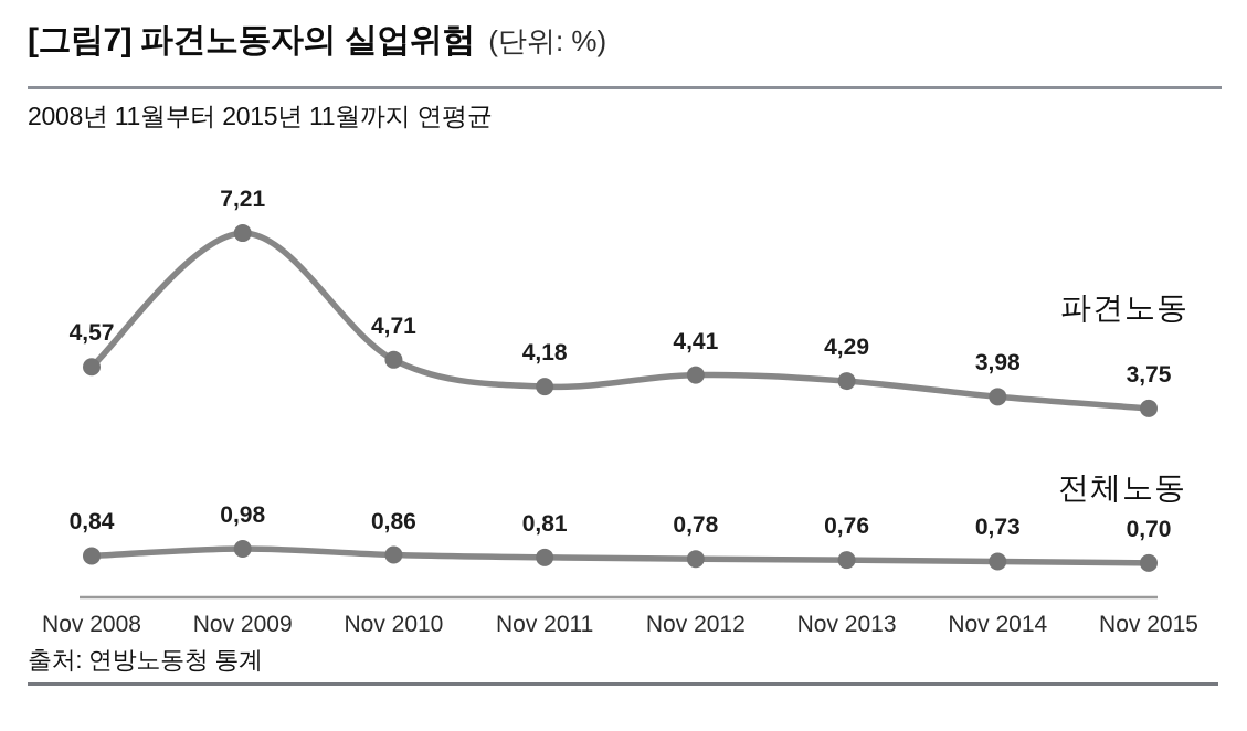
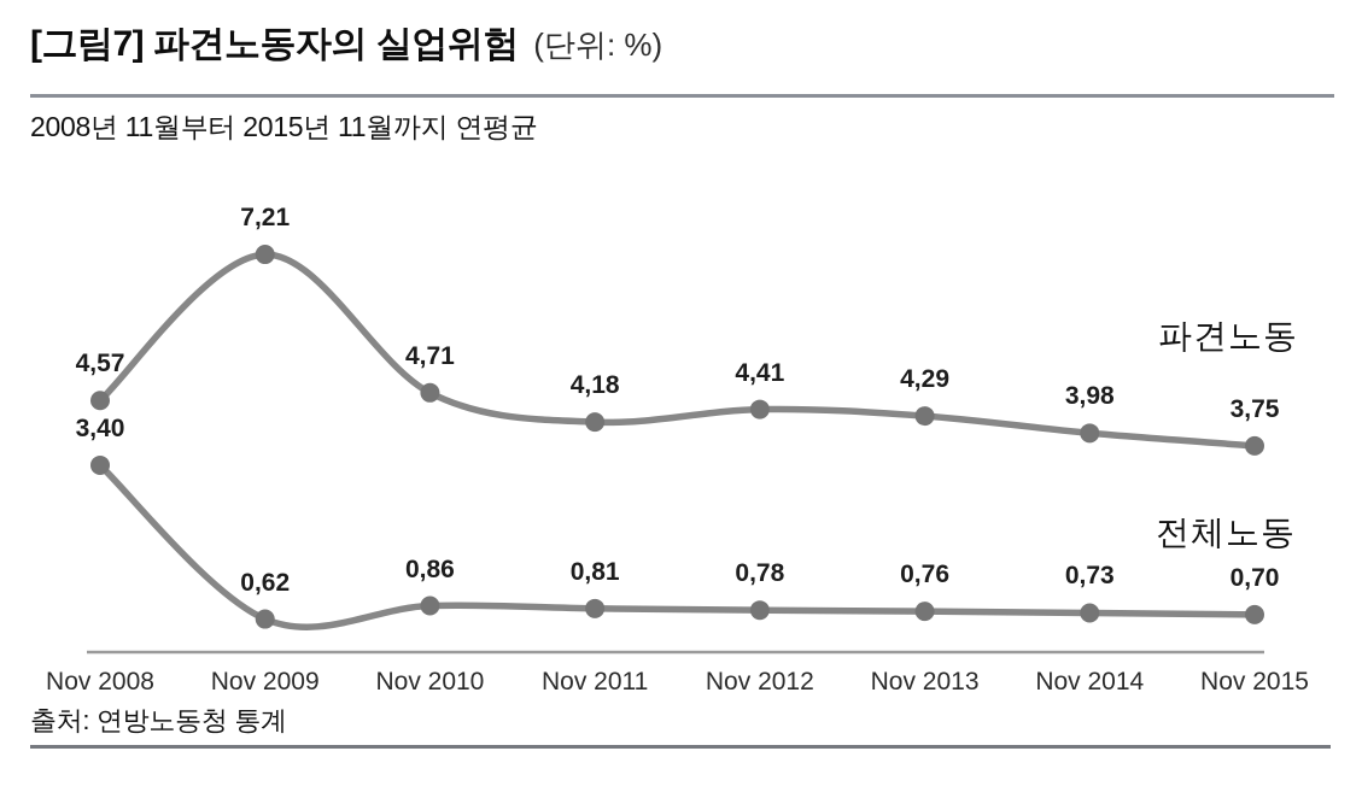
전체노동/Nov 2008: 0,84 -> 3,40
전체노동/Nov 2009: 0,98 -> 0,62
